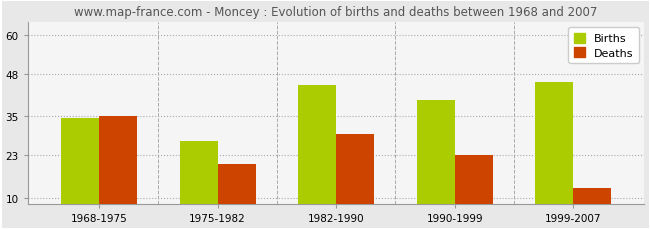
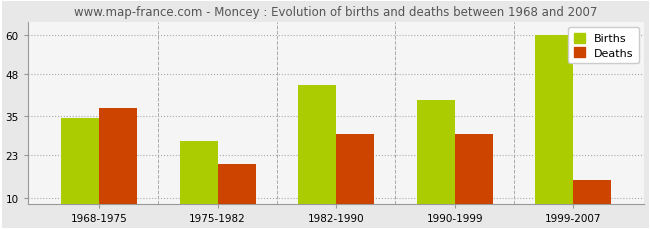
Deaths/1968-1975: 35.0 -> 37.5
Deaths/1990-1999: 23.0 -> 29.5
Births/1999-2007: 45.5 -> 60.0
Deaths/1999-2007: 13.0 -> 15.5
